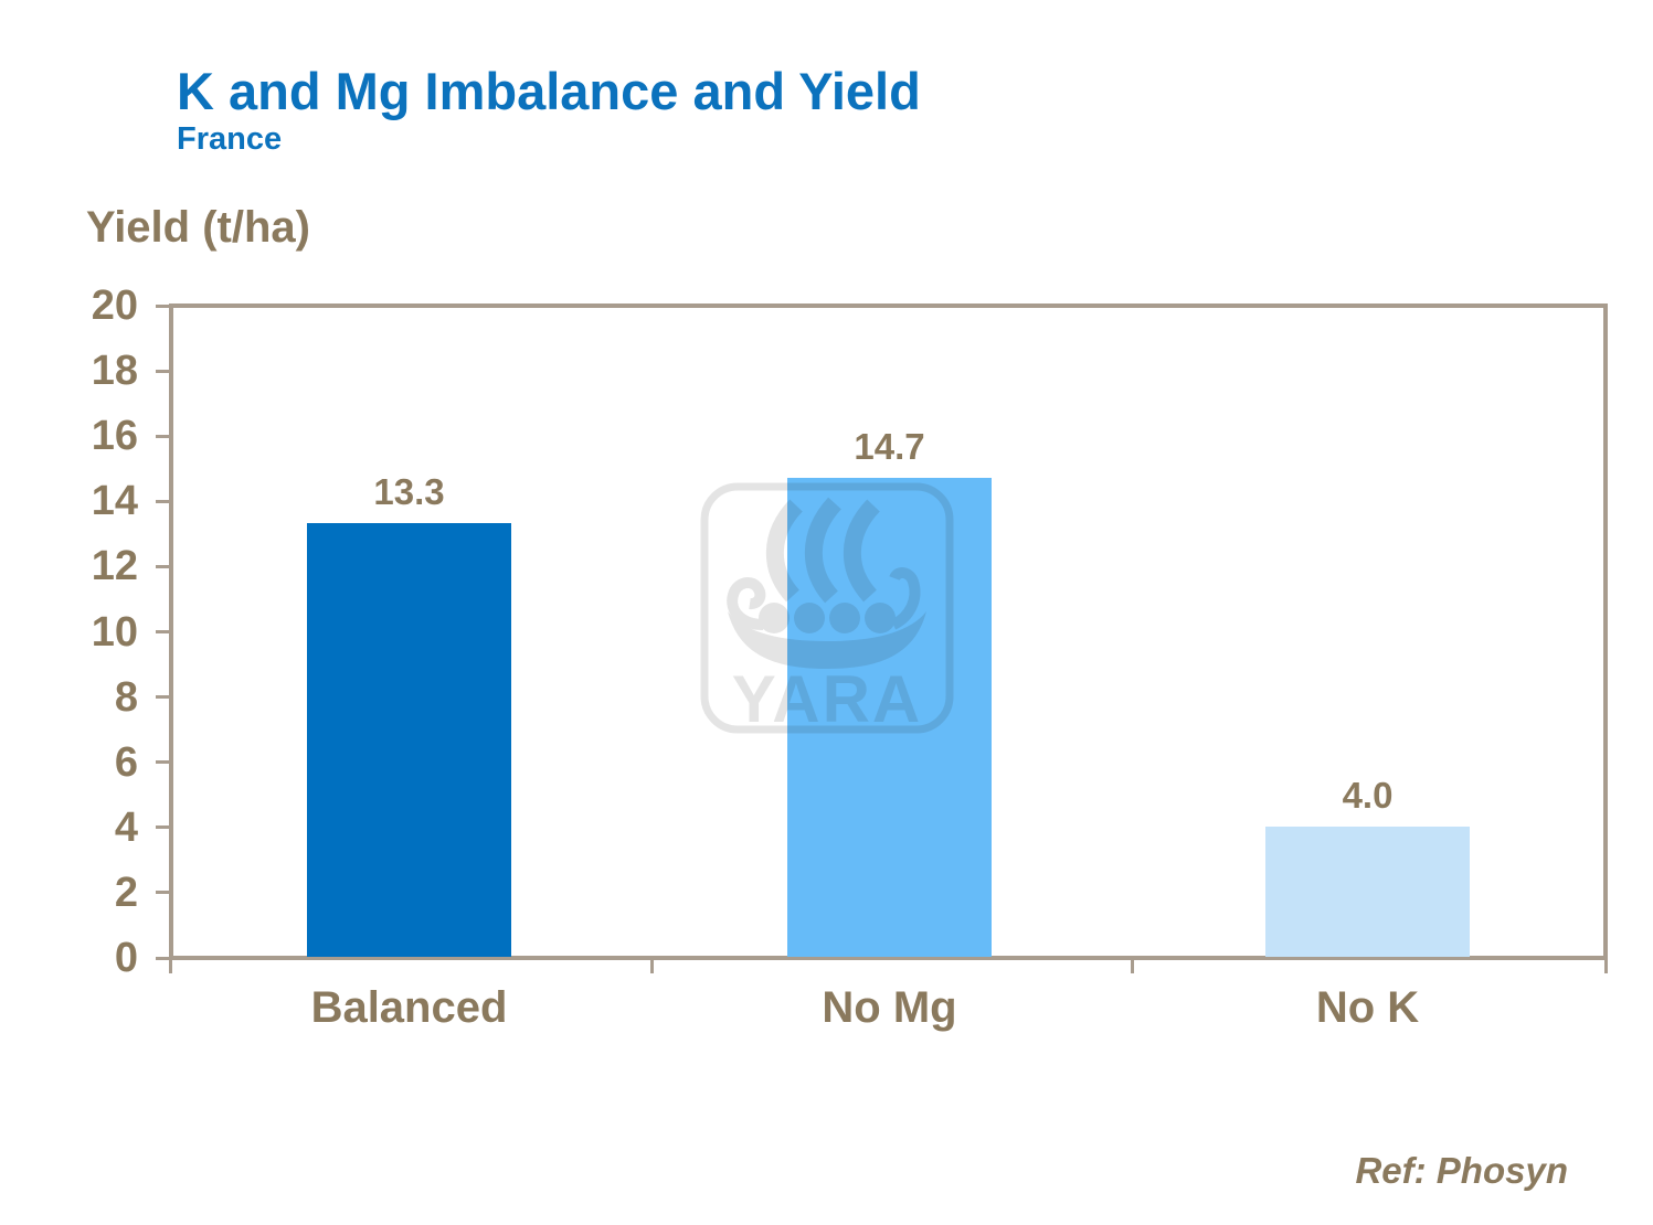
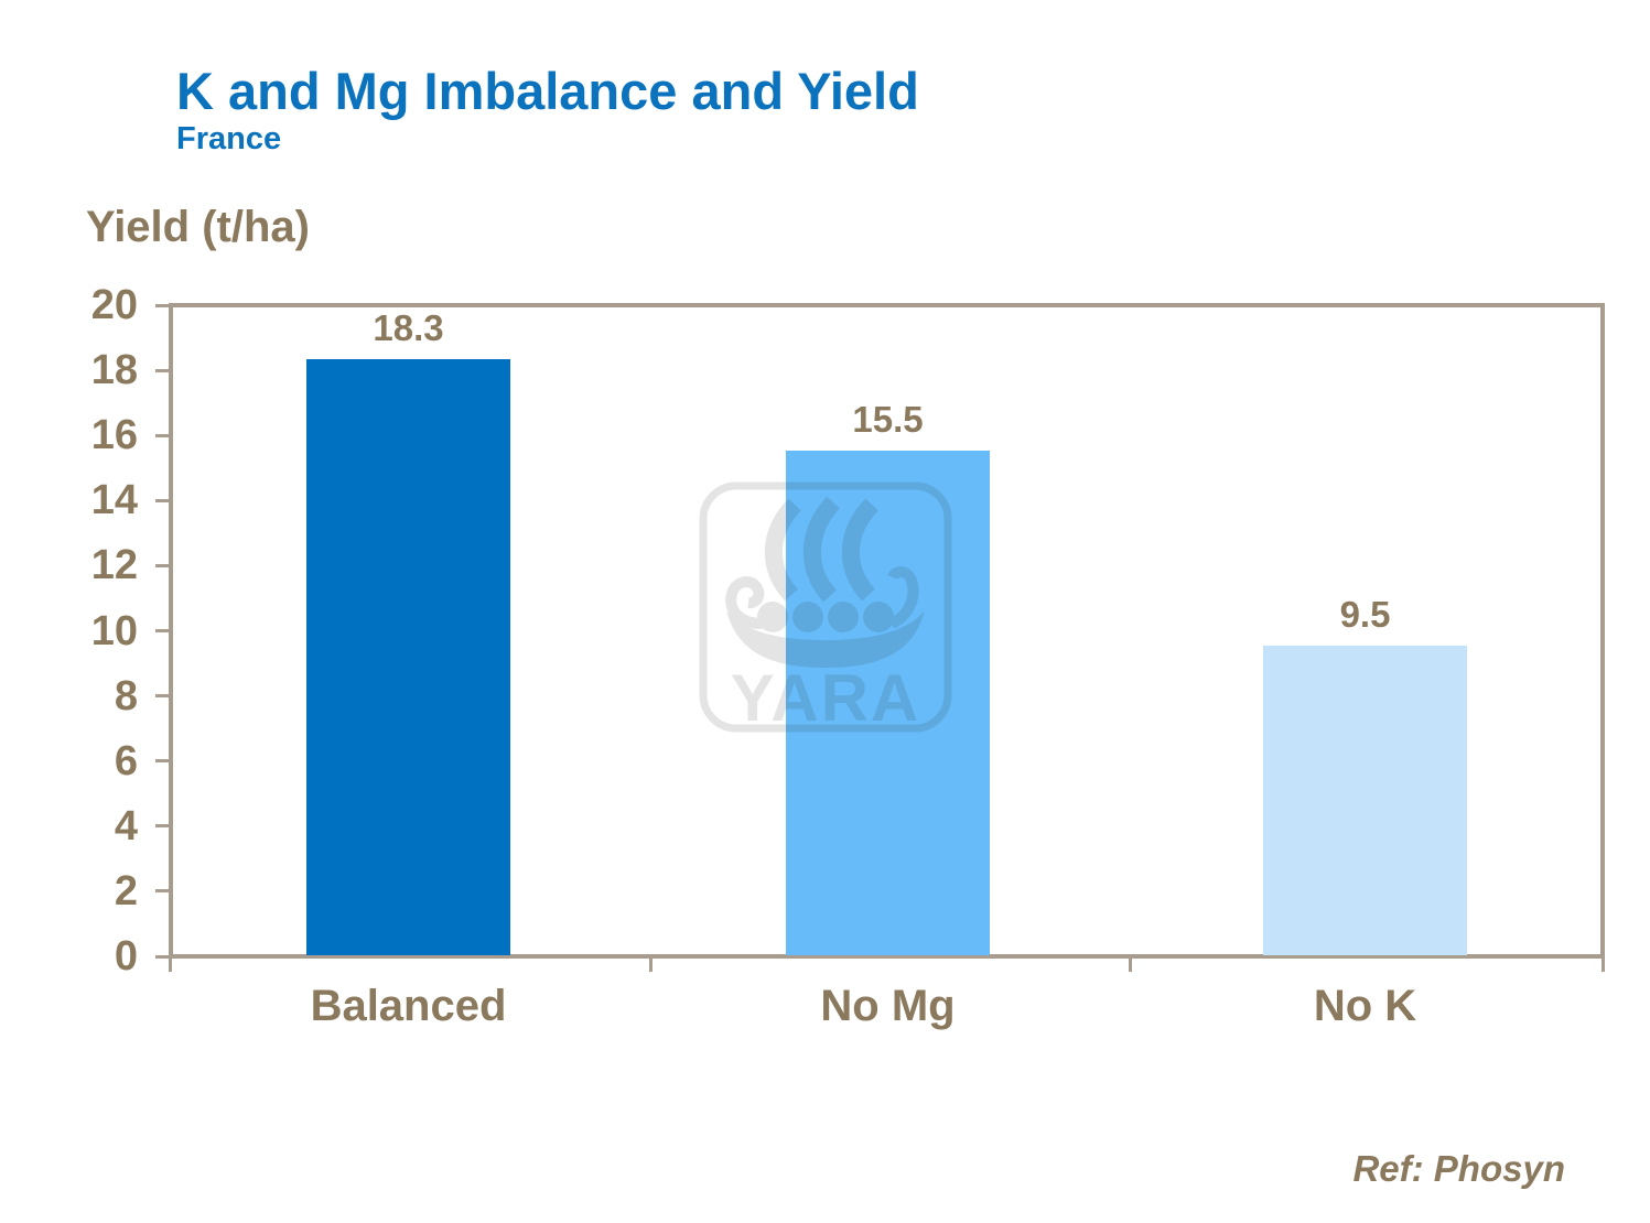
Balanced: 13.3 -> 18.3
No Mg: 14.7 -> 15.5
No K: 4.0 -> 9.5
